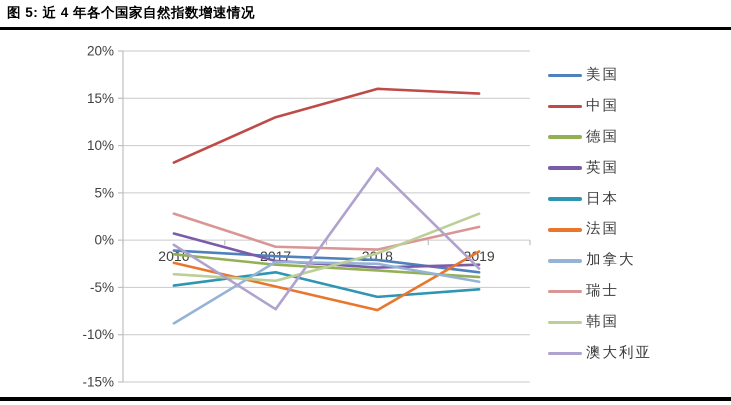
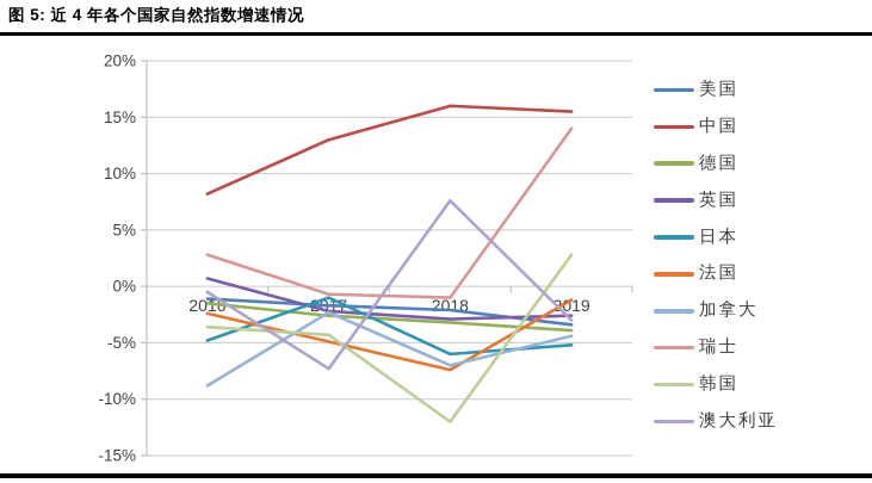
日本/2017: -3% -> -1%
加拿大/2018: -2% -> -7%
韩国/2018: -1% -> -12%
瑞士/2019: 1% -> 14%
